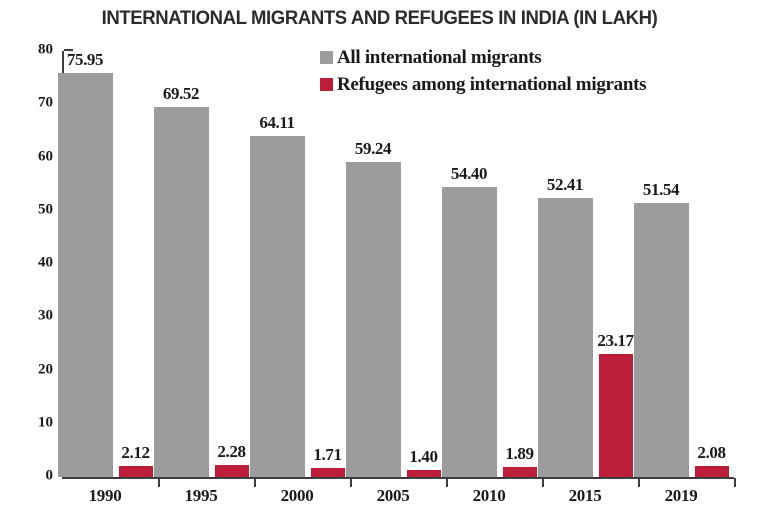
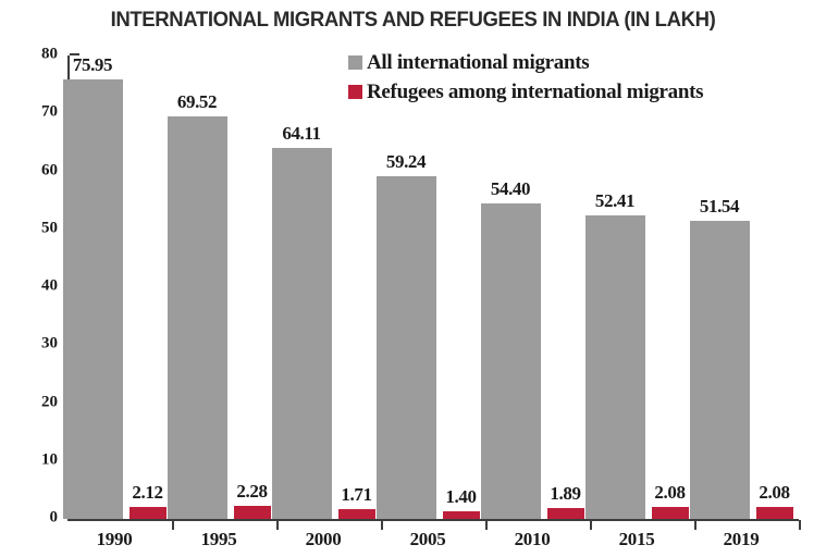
Refugees among international migrants/2015: 23.17 -> 2.08
